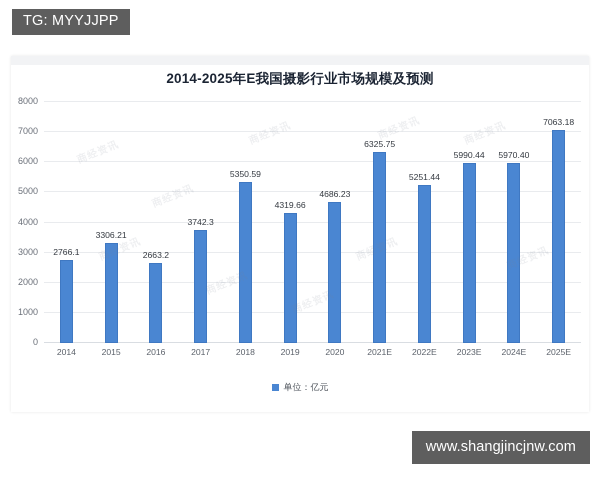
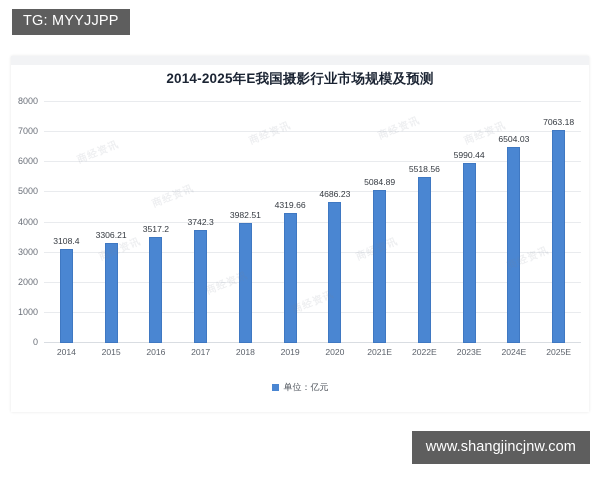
2014: 2766.1 -> 3108.4
2016: 2663.2 -> 3517.2
2018: 5350.59 -> 3982.51
2021E: 6325.75 -> 5084.89
2022E: 5251.44 -> 5518.56
2024E: 5970.40 -> 6504.03
